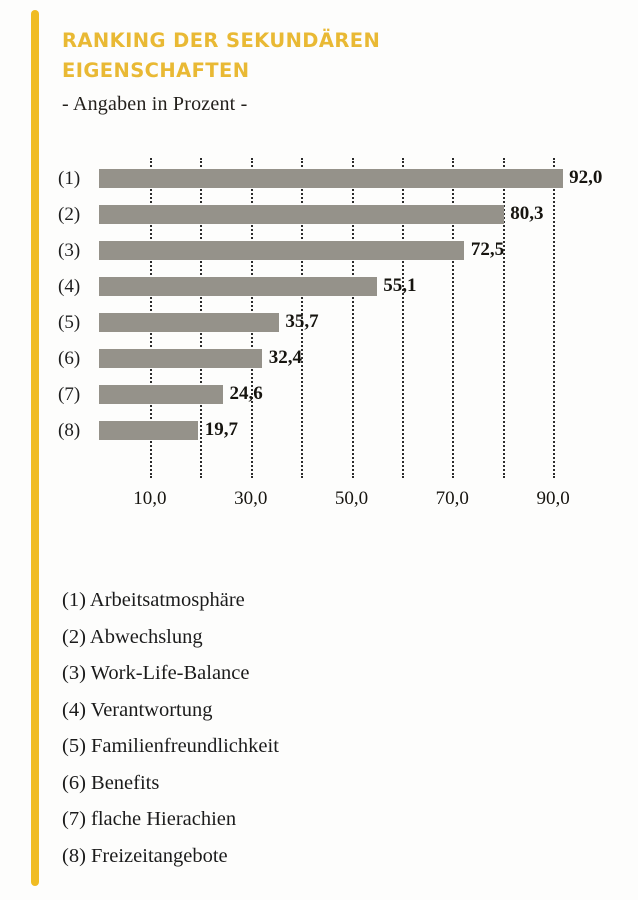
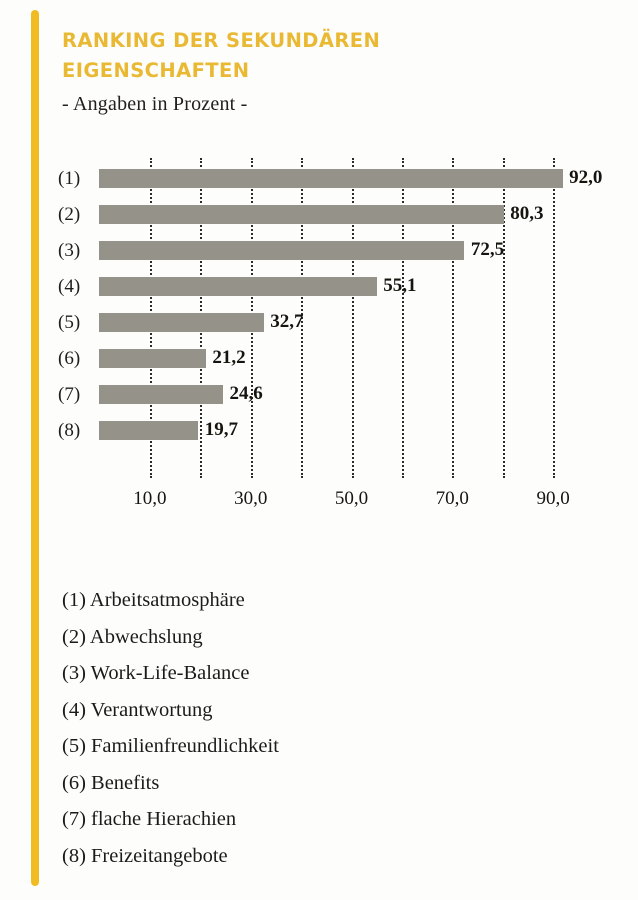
(5): 35,7 -> 32,7
(6): 32,4 -> 21,2
